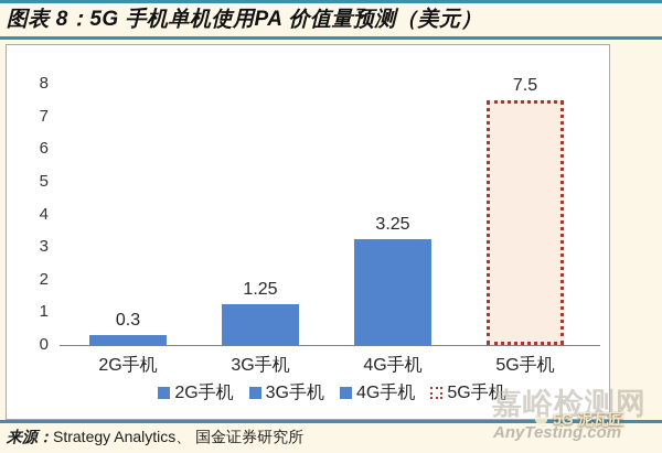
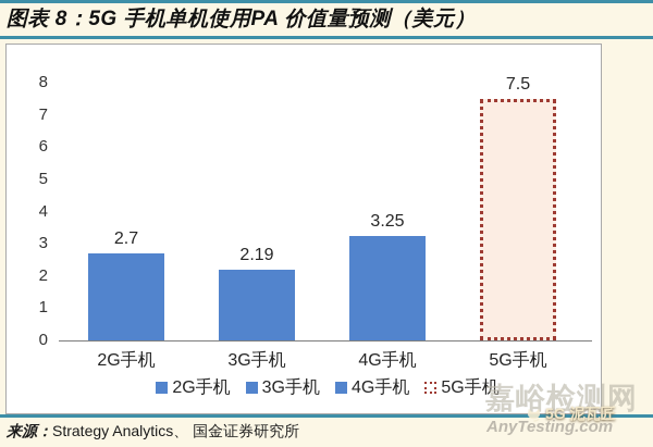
2G手机: 0.3 -> 2.7
3G手机: 1.25 -> 2.19
